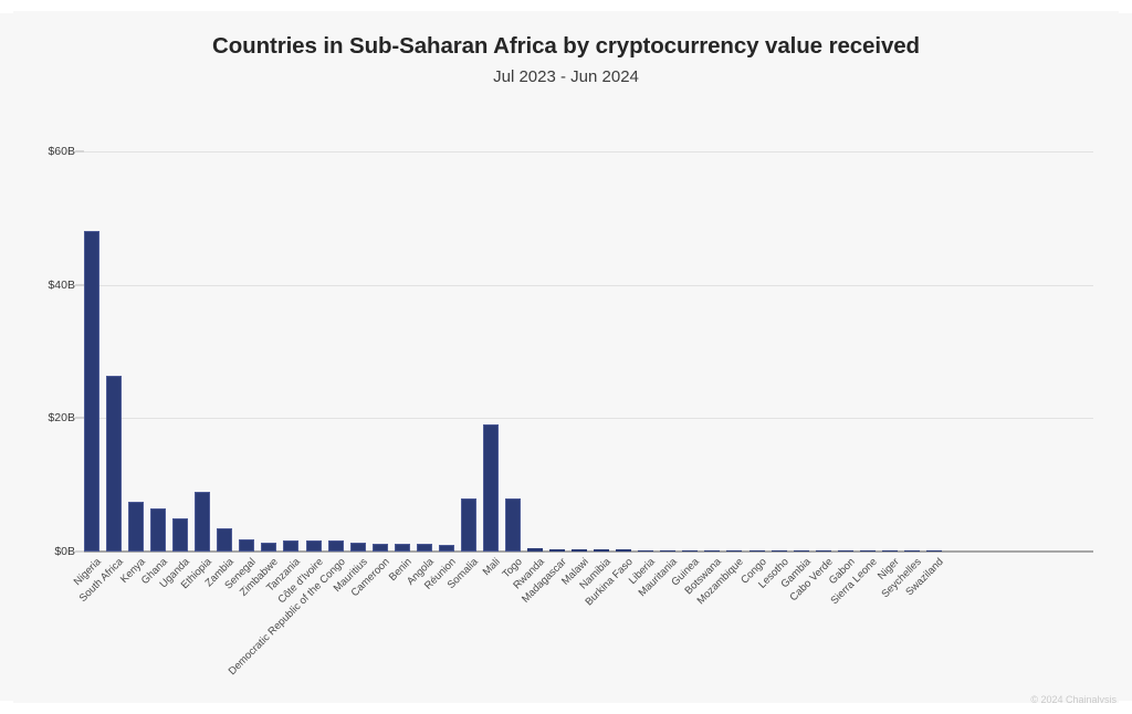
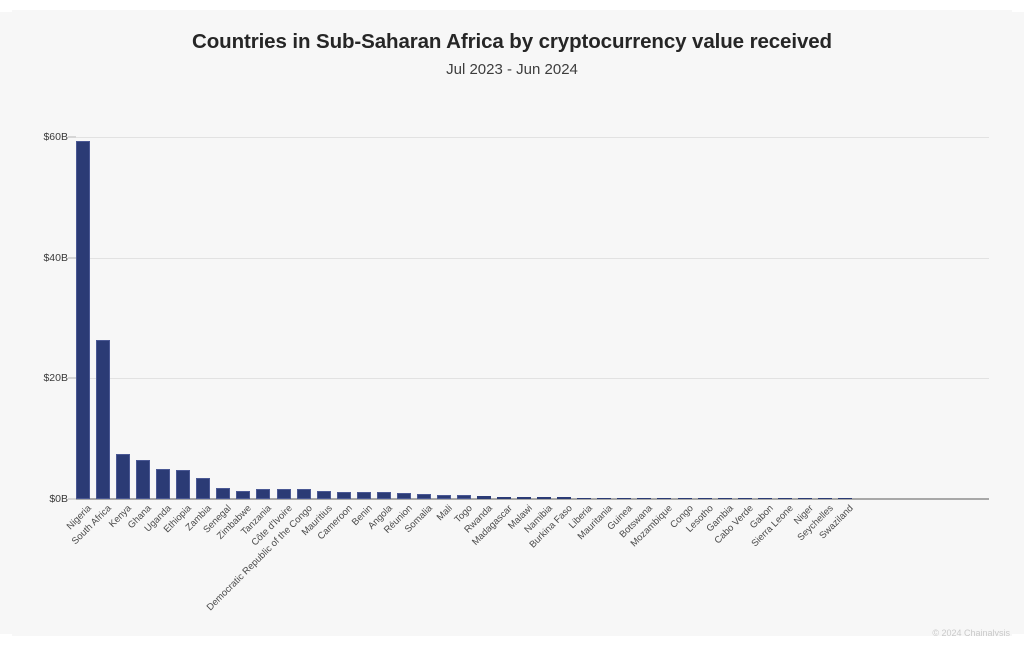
Nigeria: $48B -> $59B
Ethiopia: $9B -> $5B
Somalia: $8B -> $1B
Mali: $19B -> $1B
Togo: $8B -> $1B
